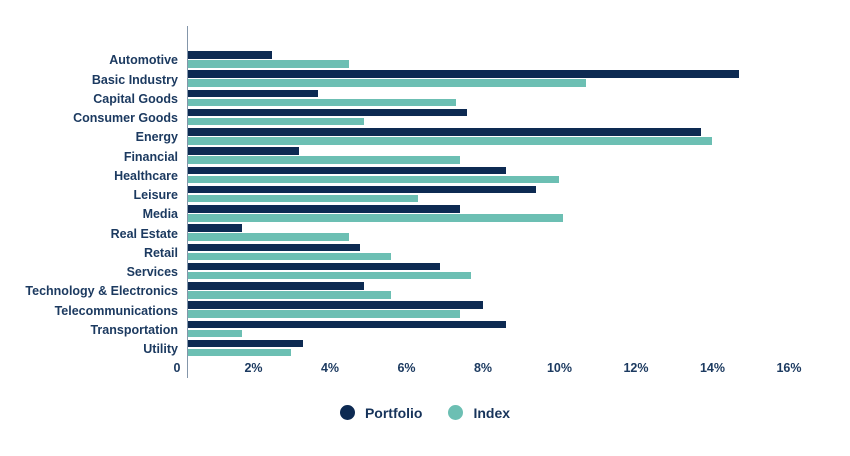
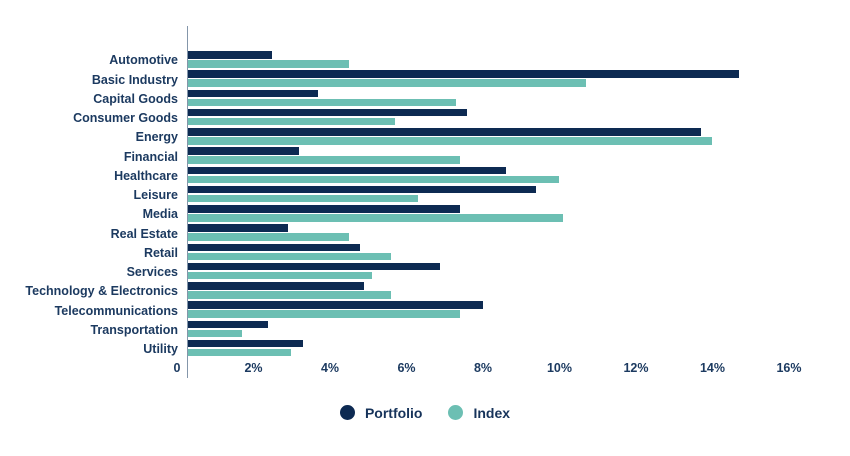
Index/Consumer Goods: 4.6% -> 5.4%
Portfolio/Real Estate: 1.4% -> 2.6%
Index/Services: 7.4% -> 4.8%
Portfolio/Transportation: 8.3% -> 2.1%
